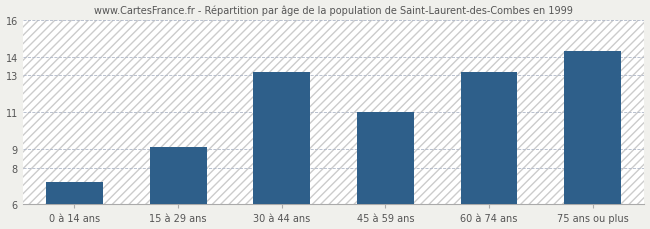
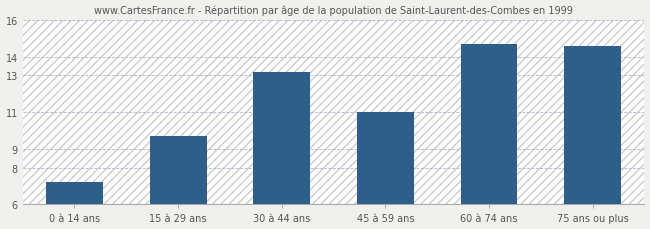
15 à 29 ans: 9.1 -> 9.7
60 à 74 ans: 13.2 -> 14.7
75 ans ou plus: 14.3 -> 14.6
